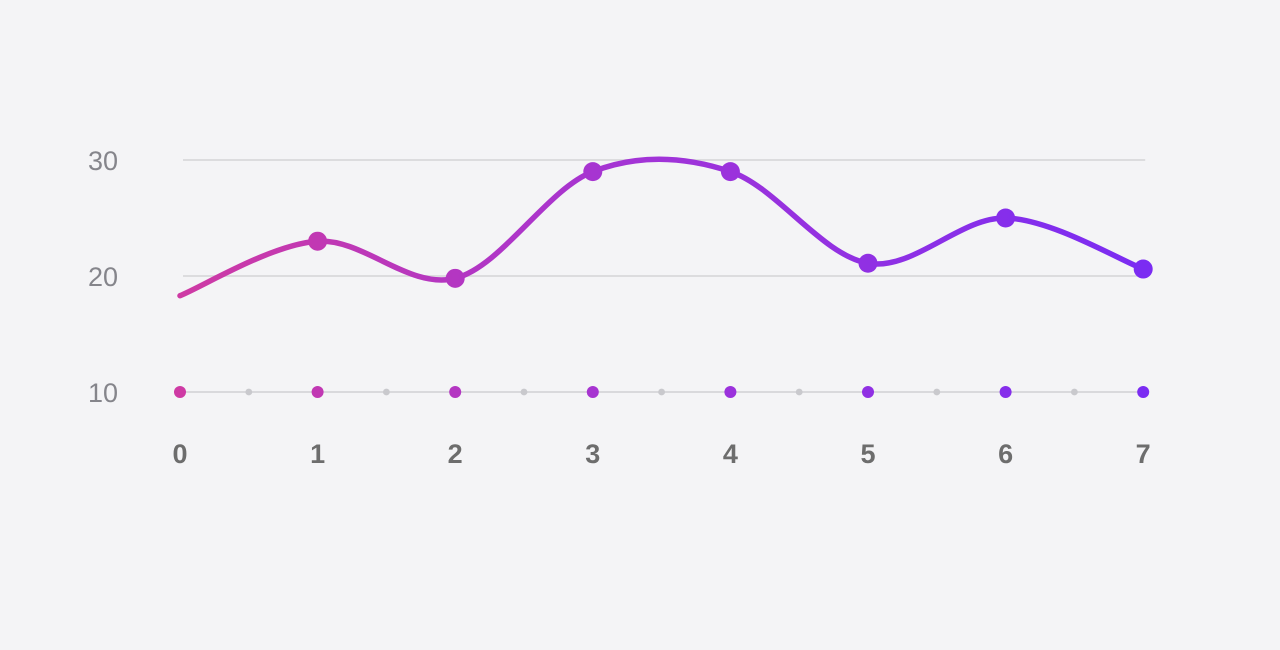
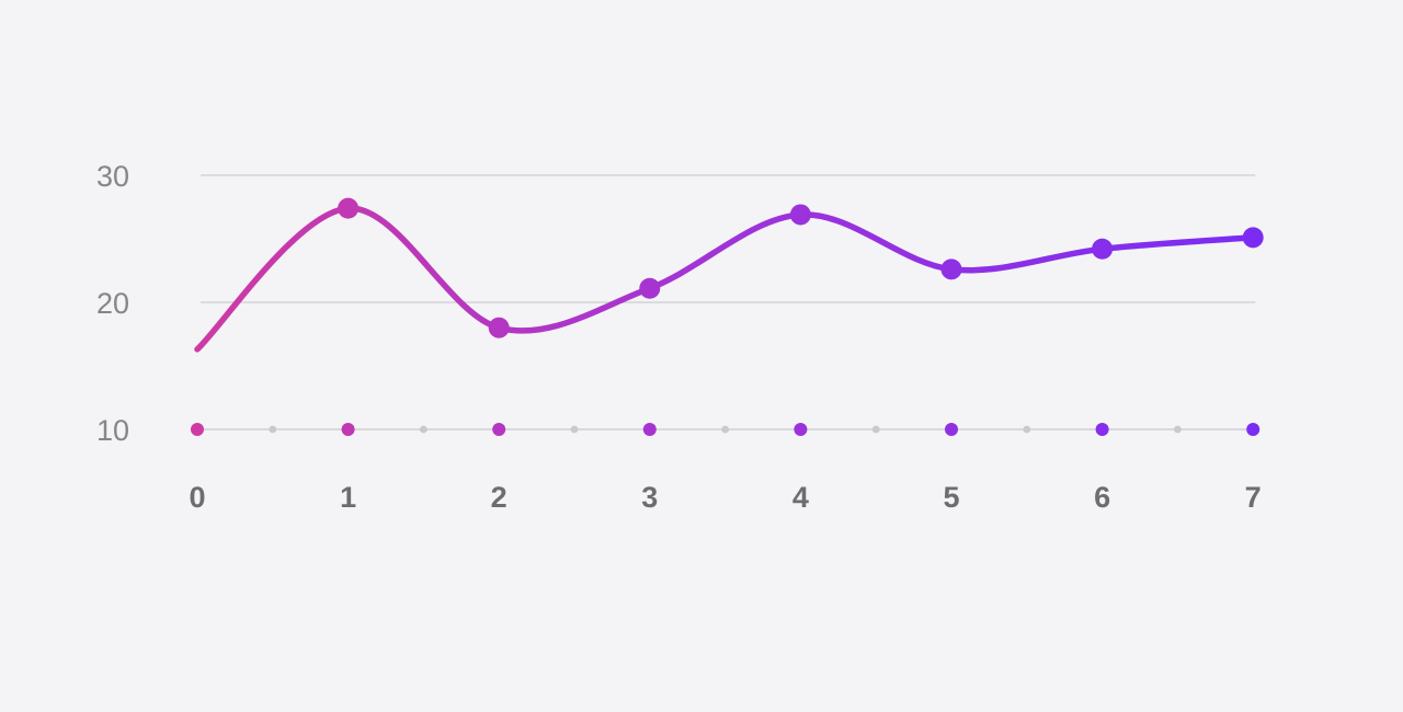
0: 18.3 -> 16.3
1: 23.0 -> 27.4
2: 19.8 -> 18.0
3: 29.0 -> 21.1
4: 29.0 -> 26.9
5: 21.1 -> 22.6
6: 25.0 -> 24.2
7: 20.6 -> 25.1
